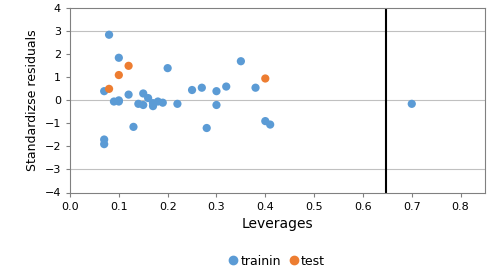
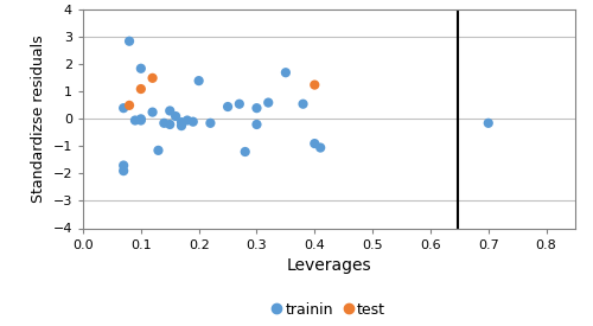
test/0.4: 0.95 -> 1.25
